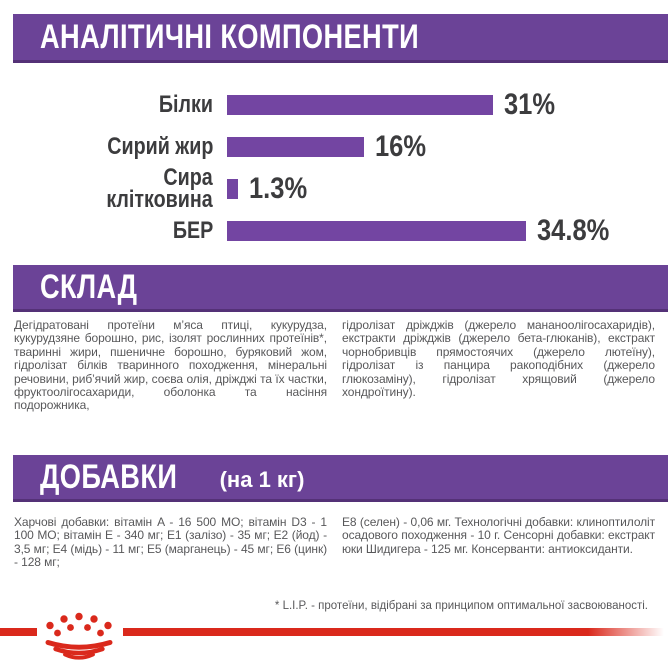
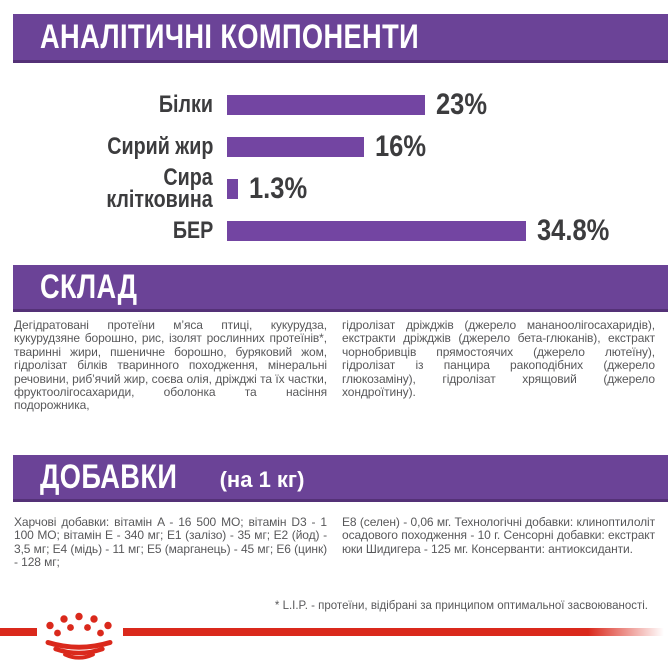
Білки: 31% -> 23%
